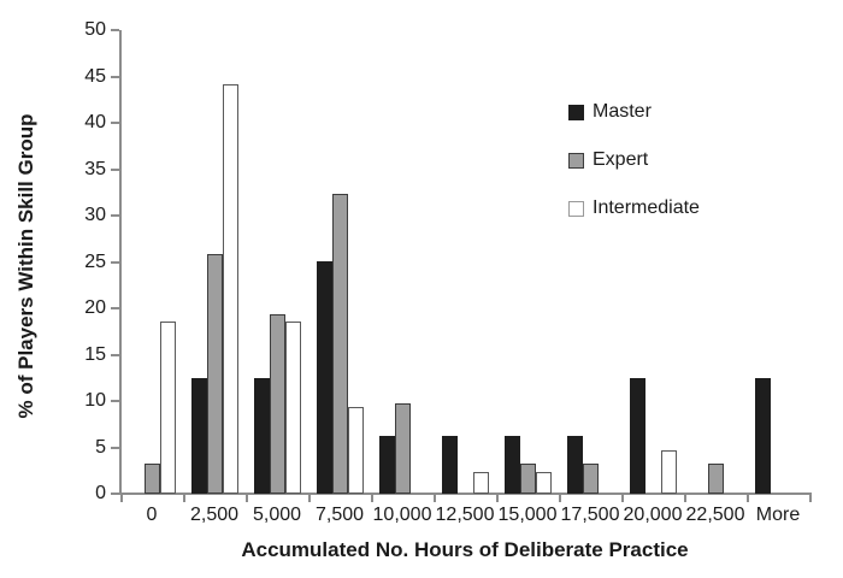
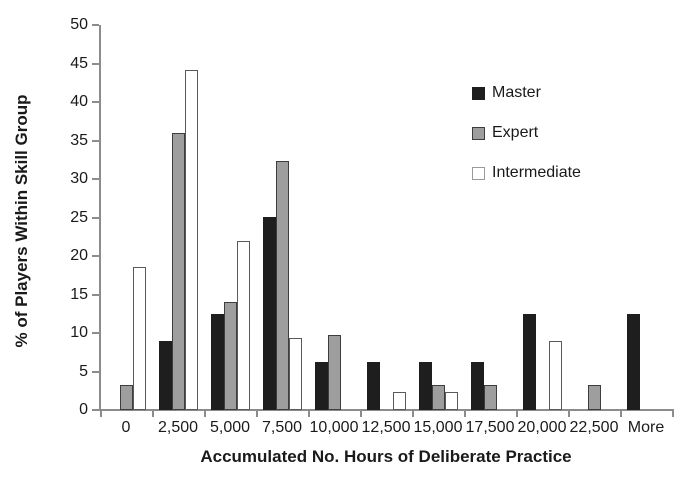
Master/2,500: 12 -> 9
Expert/2,500: 26 -> 36
Expert/5,000: 19 -> 14
Intermediate/5,000: 19 -> 22
Intermediate/20,000: 5 -> 9
